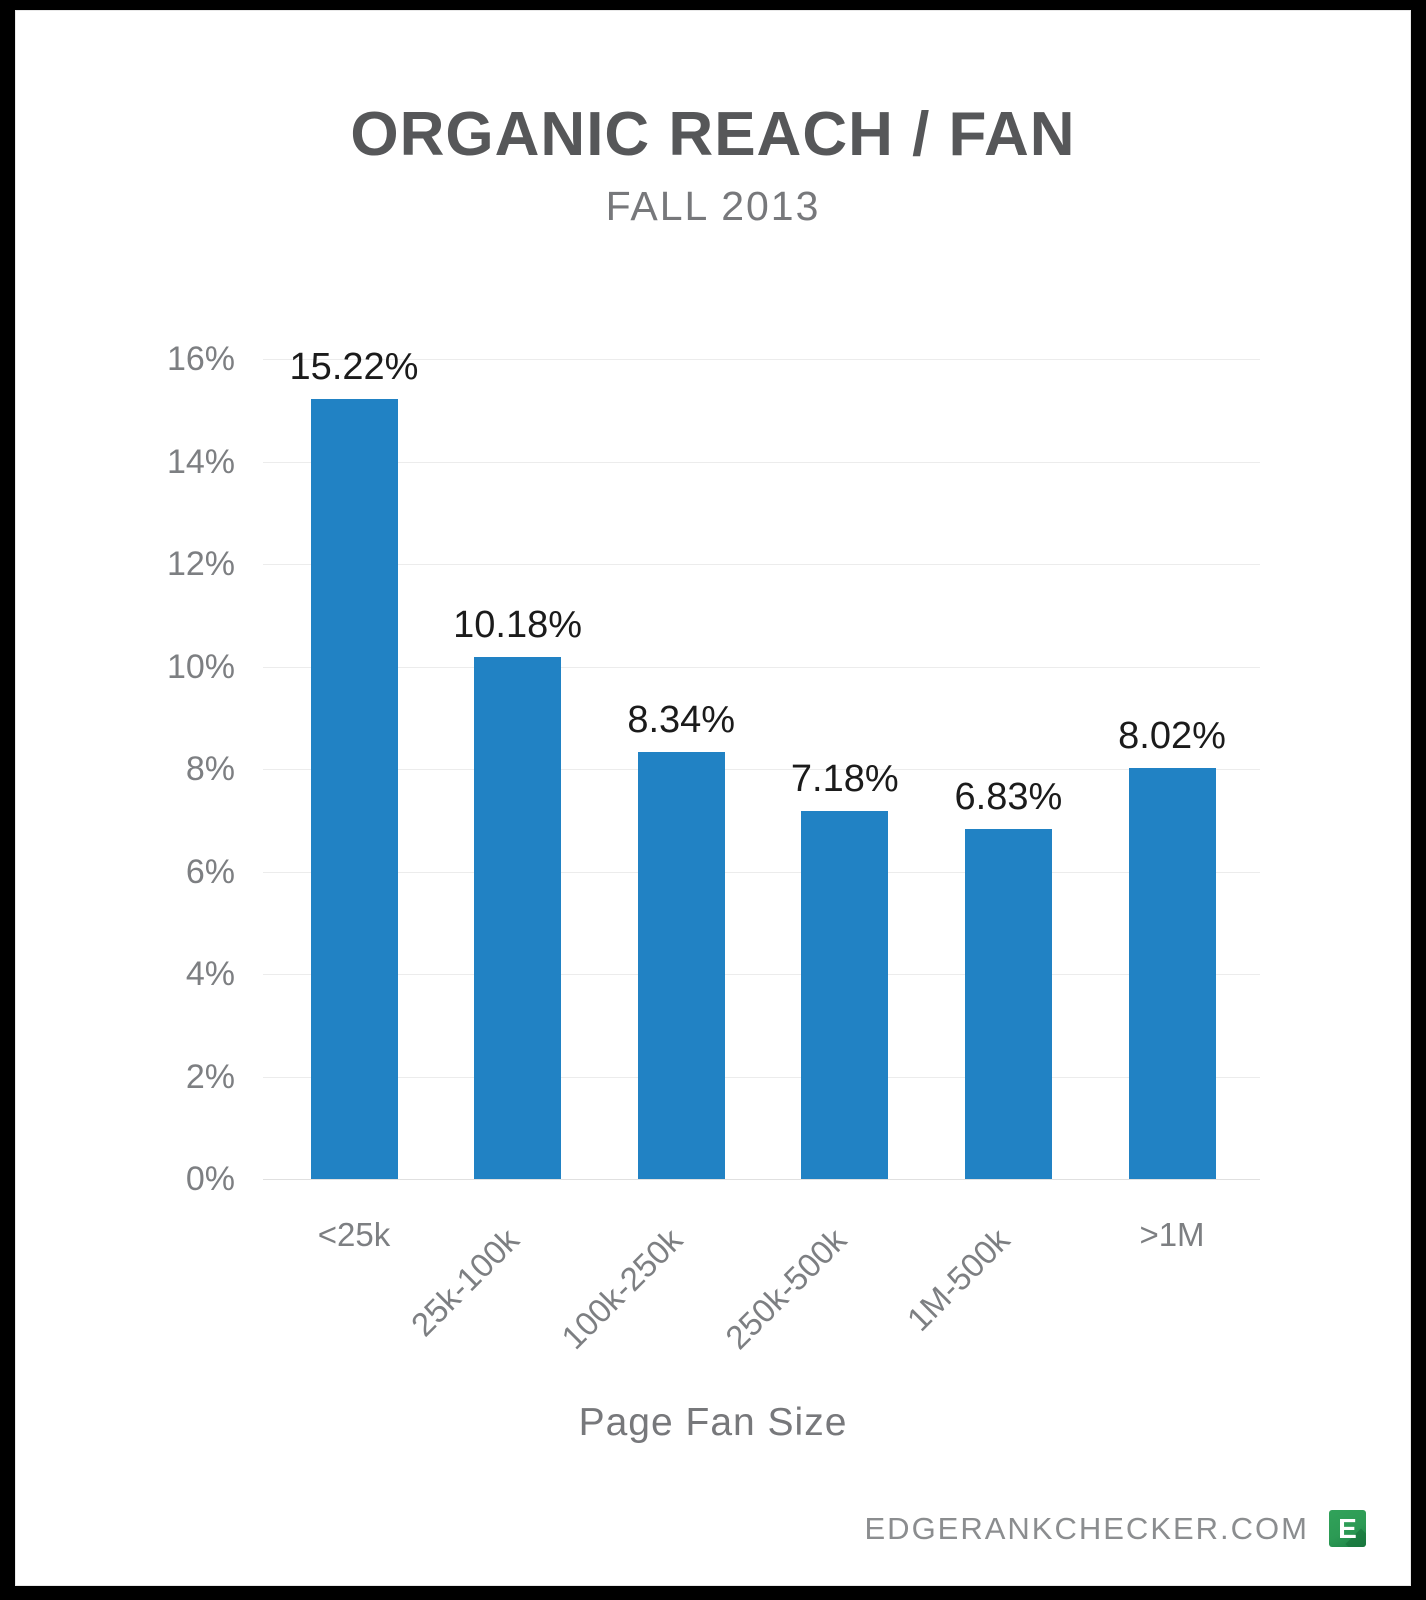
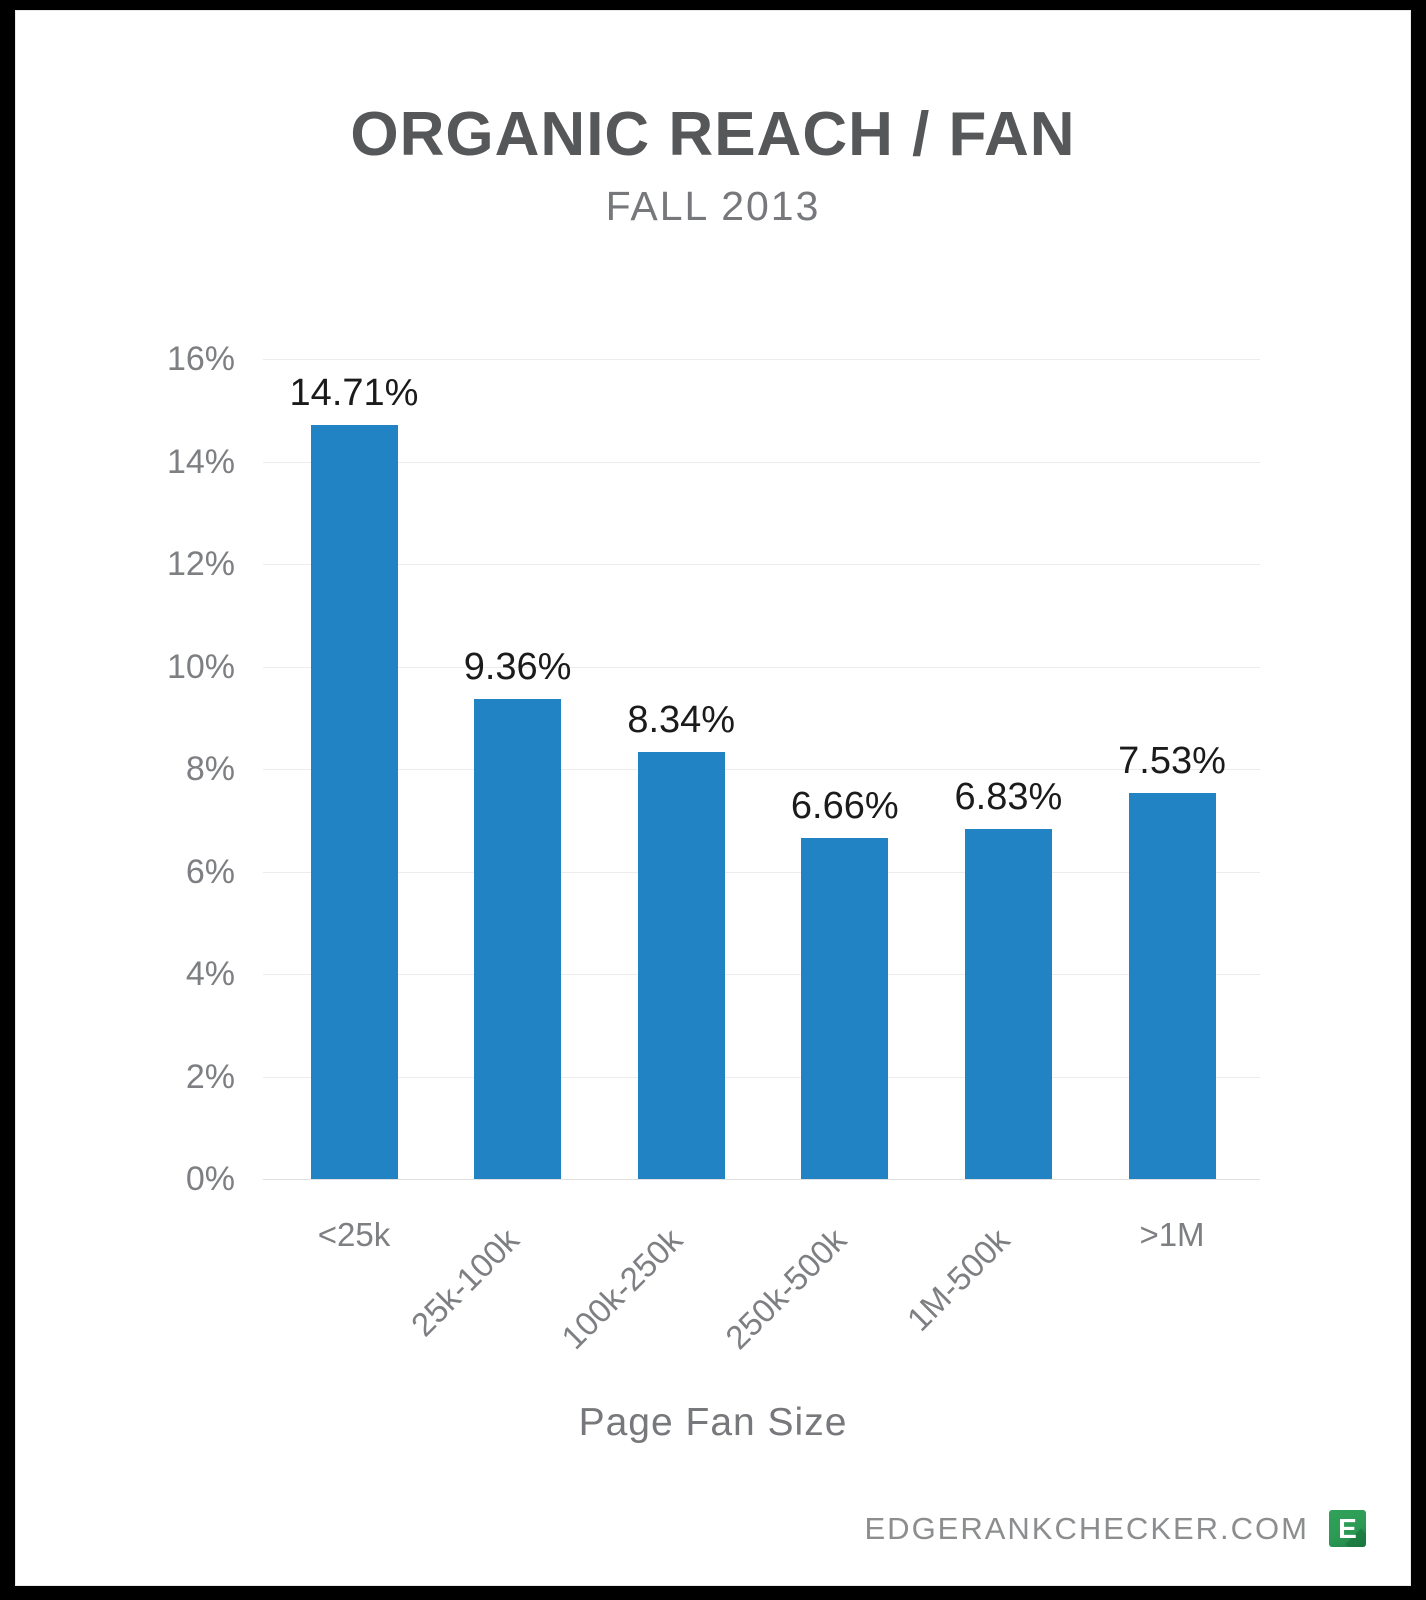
<25k: 15.22% -> 14.71%
25k-100k: 10.18% -> 9.36%
250k-500k: 7.18% -> 6.66%
>1M: 8.02% -> 7.53%
